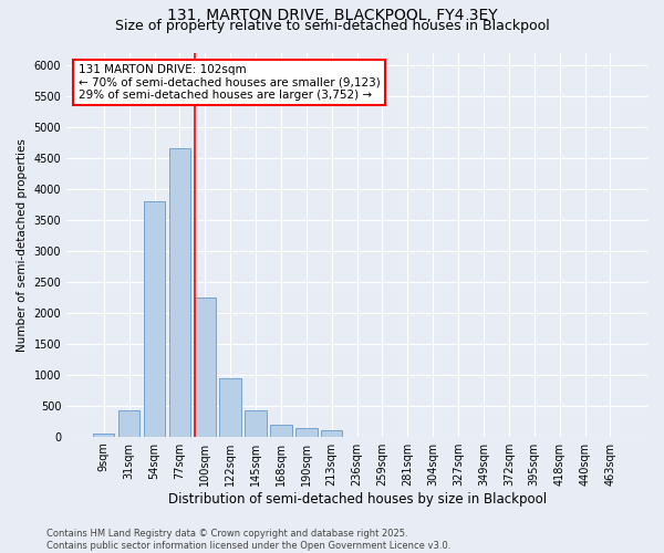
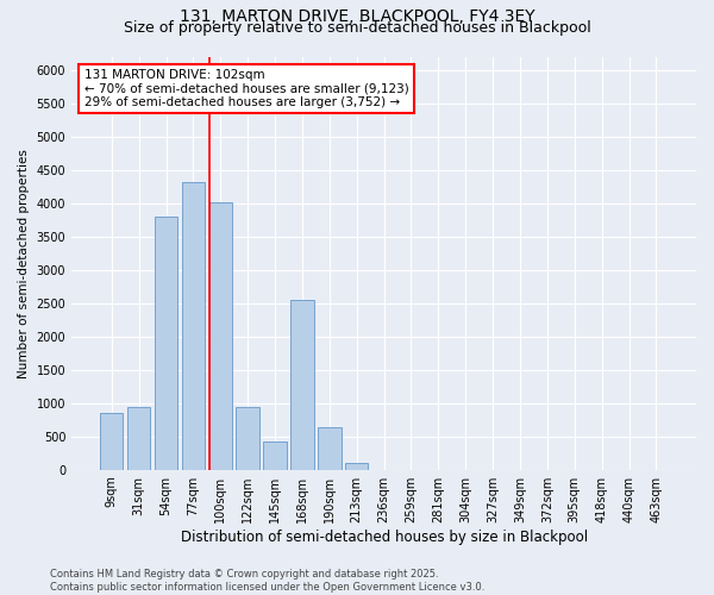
9sqm: 50 -> 860
31sqm: 430 -> 940
77sqm: 4650 -> 4320
100sqm: 2250 -> 4020
168sqm: 200 -> 2540
190sqm: 130 -> 640
